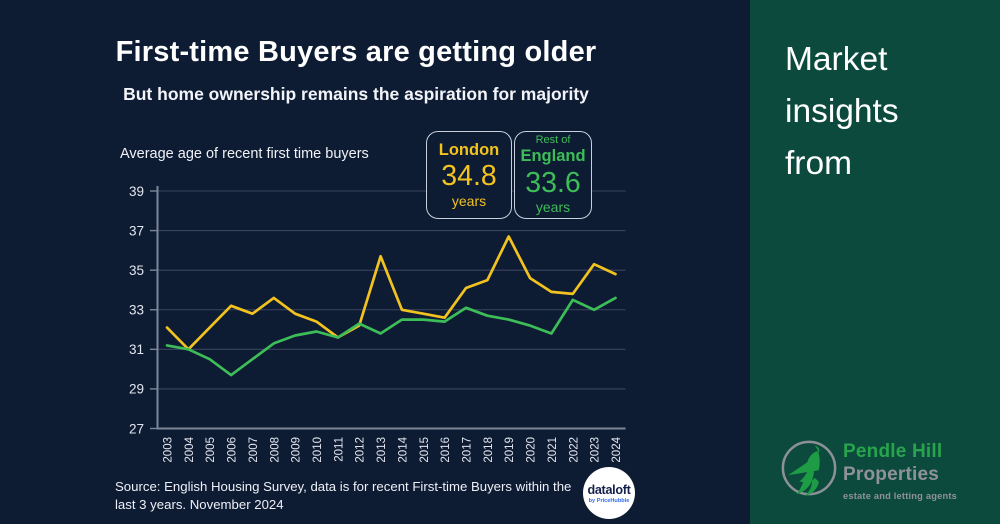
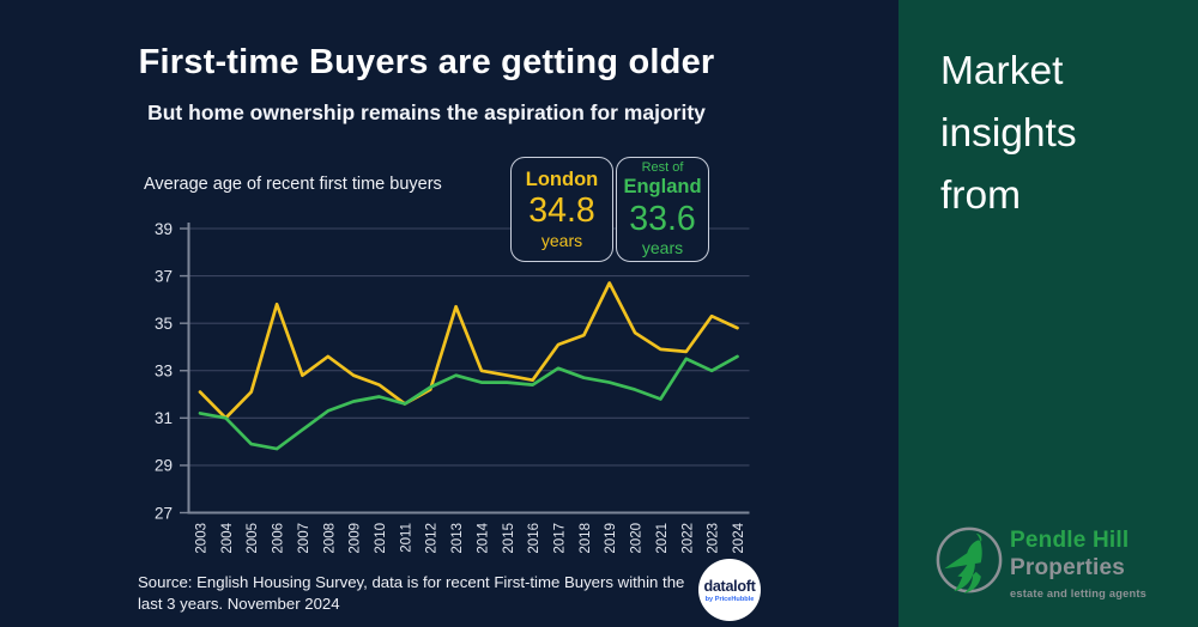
Rest of England/2005: 30.5 -> 29.9
London/2006: 33.2 -> 35.8
Rest of England/2013: 31.8 -> 32.8
